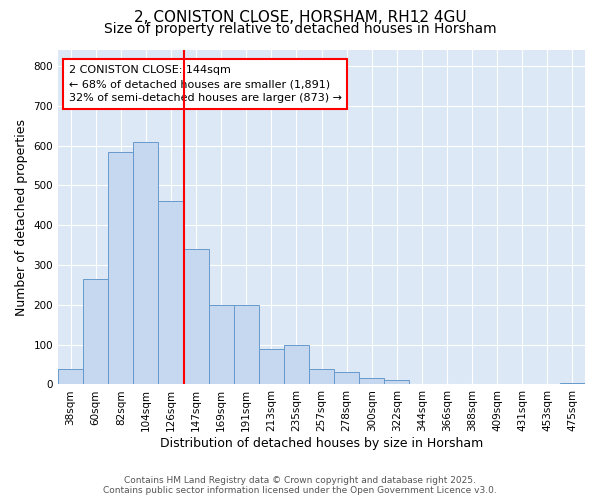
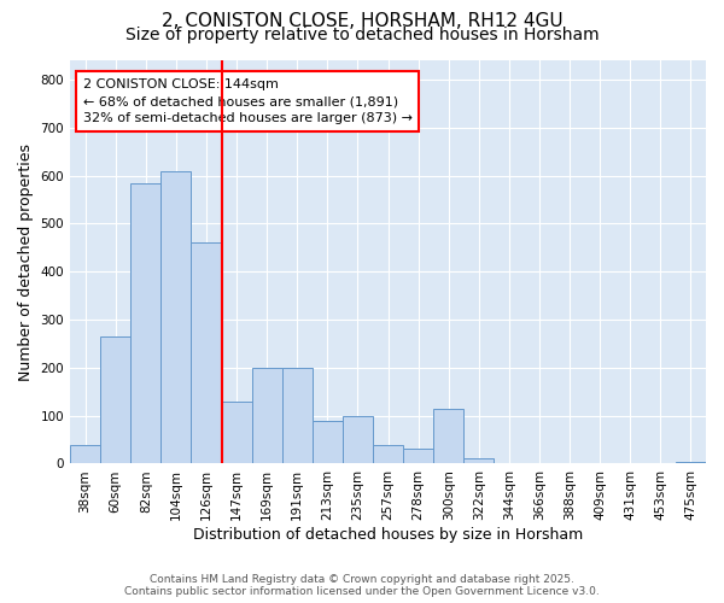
147sqm: 340 -> 130
300sqm: 15 -> 115
